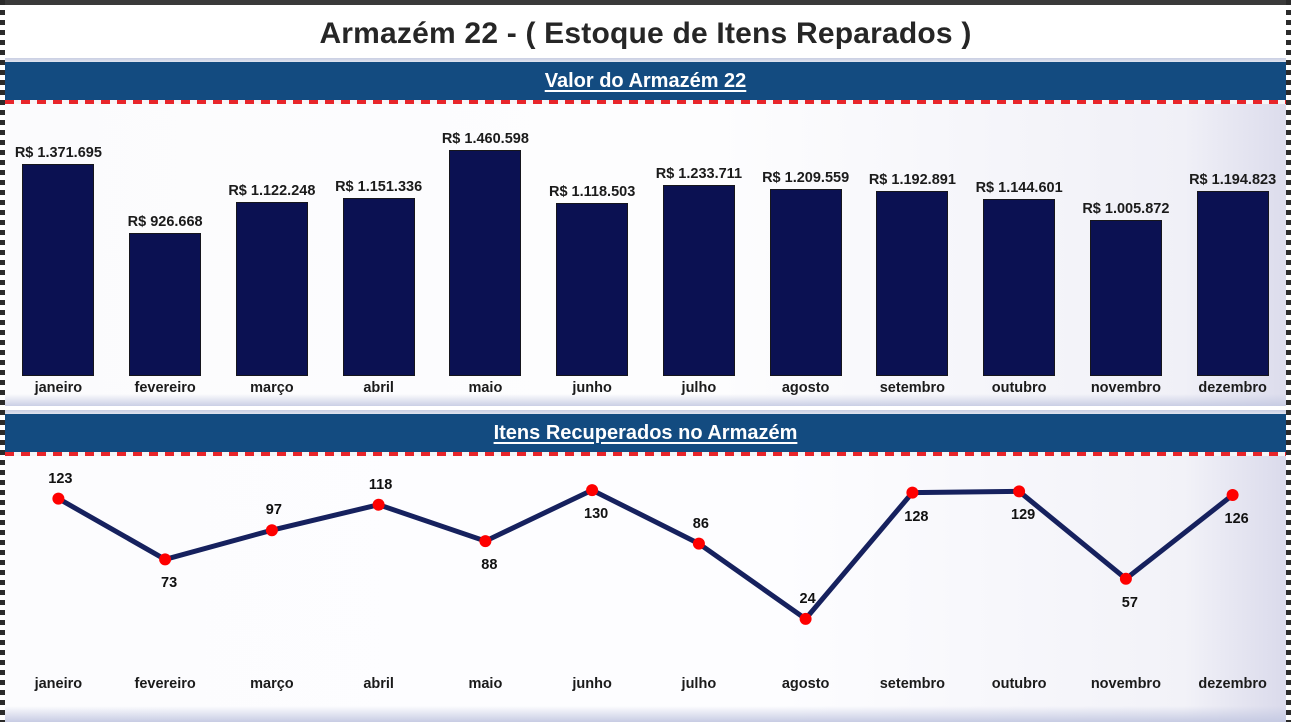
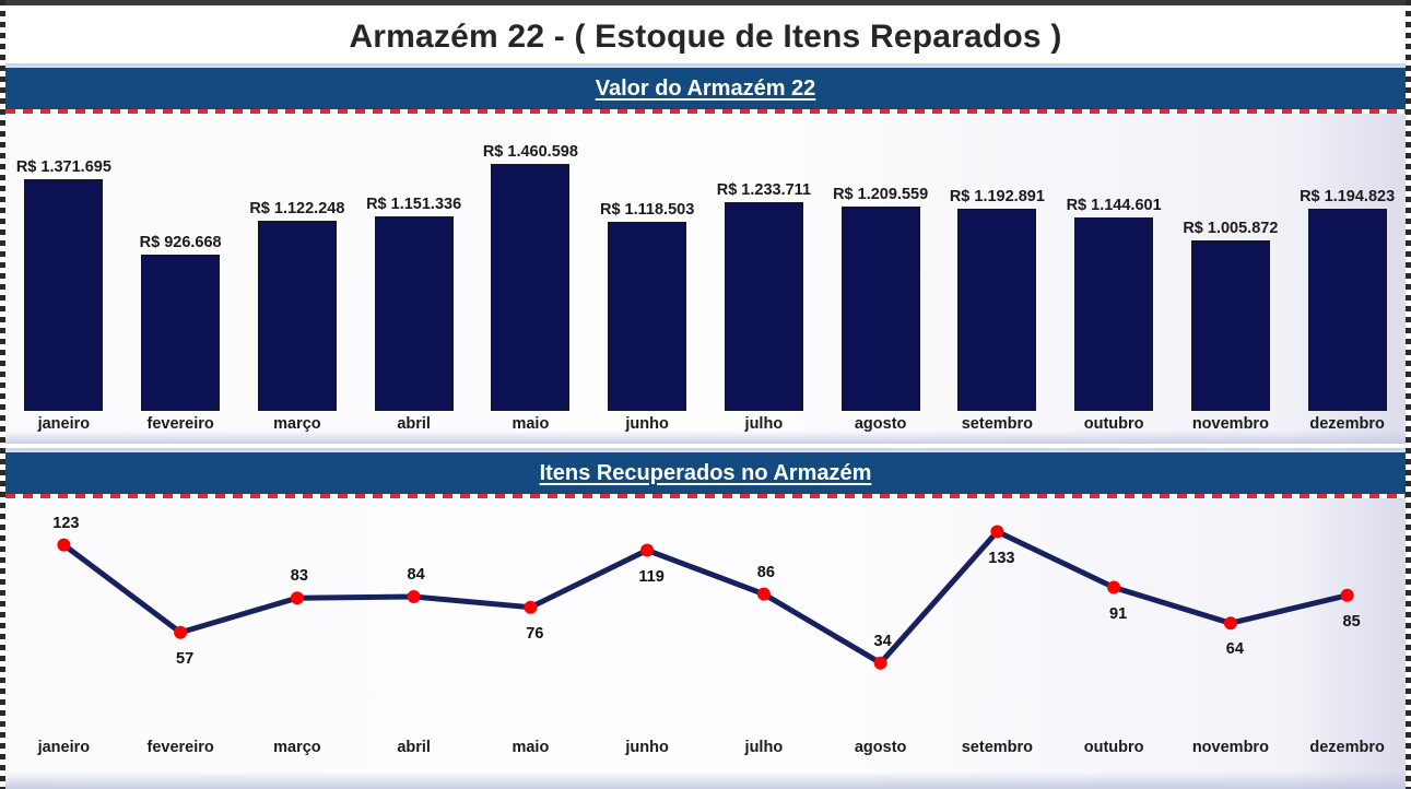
Itens Recuperados no Armazém/fevereiro: 73 -> 57
Itens Recuperados no Armazém/março: 97 -> 83
Itens Recuperados no Armazém/abril: 118 -> 84
Itens Recuperados no Armazém/maio: 88 -> 76
Itens Recuperados no Armazém/junho: 130 -> 119
Itens Recuperados no Armazém/agosto: 24 -> 34
Itens Recuperados no Armazém/setembro: 128 -> 133
Itens Recuperados no Armazém/outubro: 129 -> 91
Itens Recuperados no Armazém/novembro: 57 -> 64
Itens Recuperados no Armazém/dezembro: 126 -> 85
